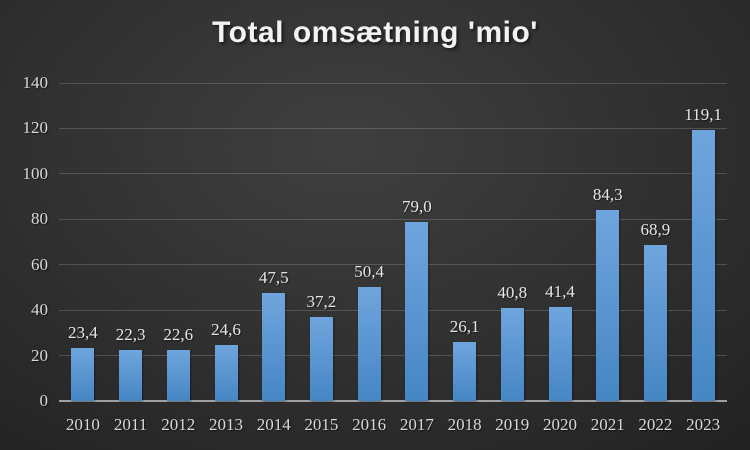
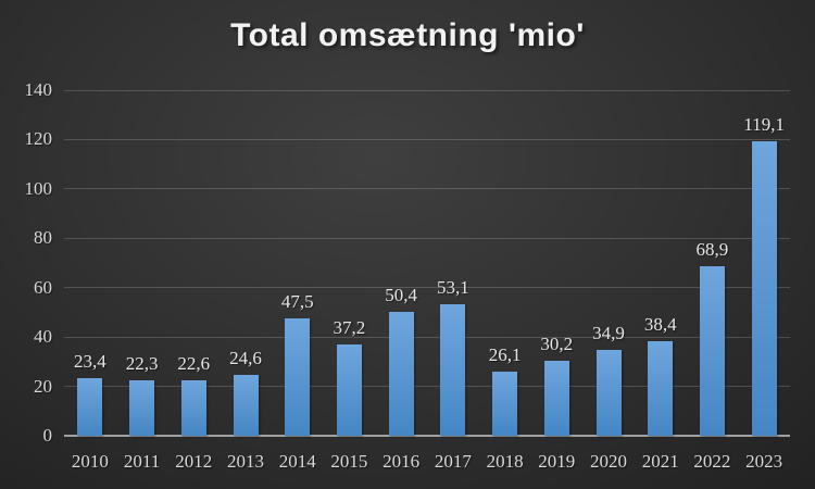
2017: 79,0 -> 53,1
2019: 40,8 -> 30,2
2020: 41,4 -> 34,9
2021: 84,3 -> 38,4
